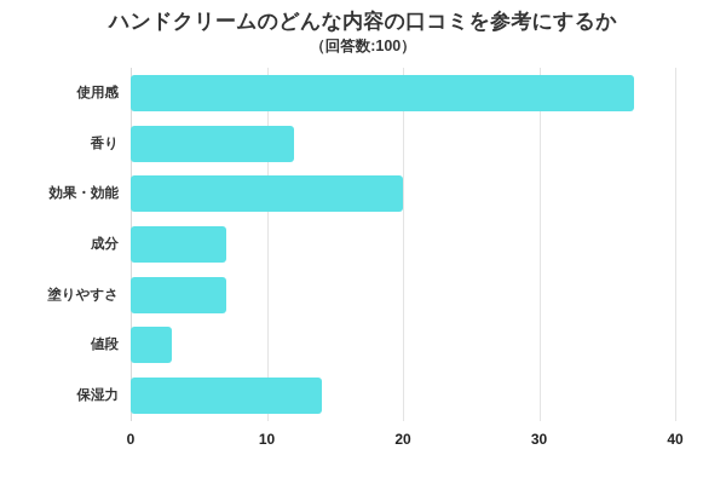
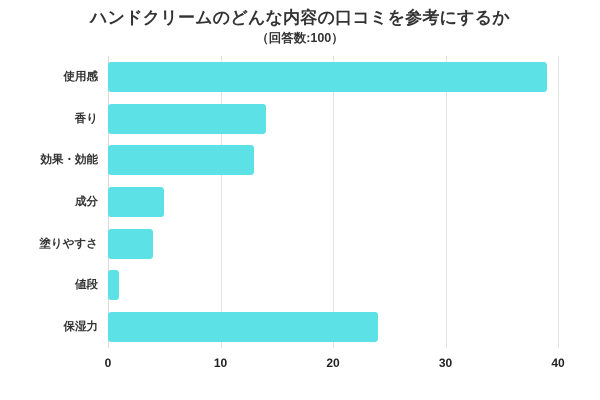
使用感: 37 -> 39
香り: 12 -> 14
効果・効能: 20 -> 13
成分: 7 -> 5
塗りやすさ: 7 -> 4
値段: 3 -> 1
保湿力: 14 -> 24
